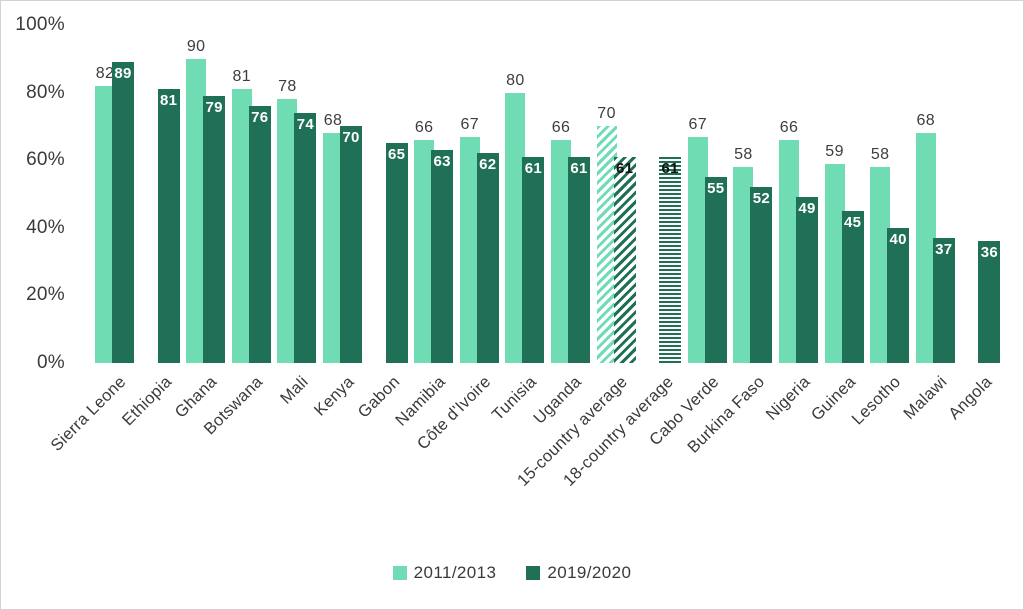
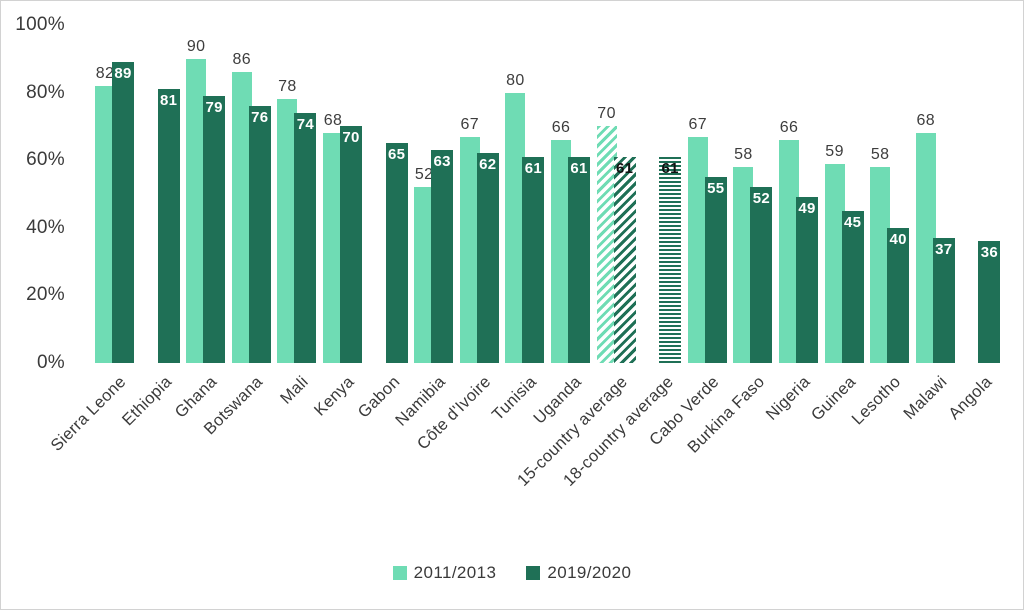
2011/2013/Botswana: 81 -> 86
2011/2013/Namibia: 66 -> 52
